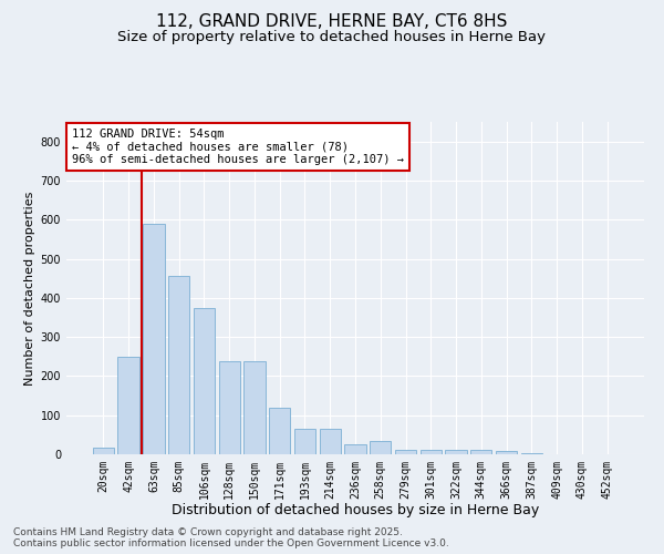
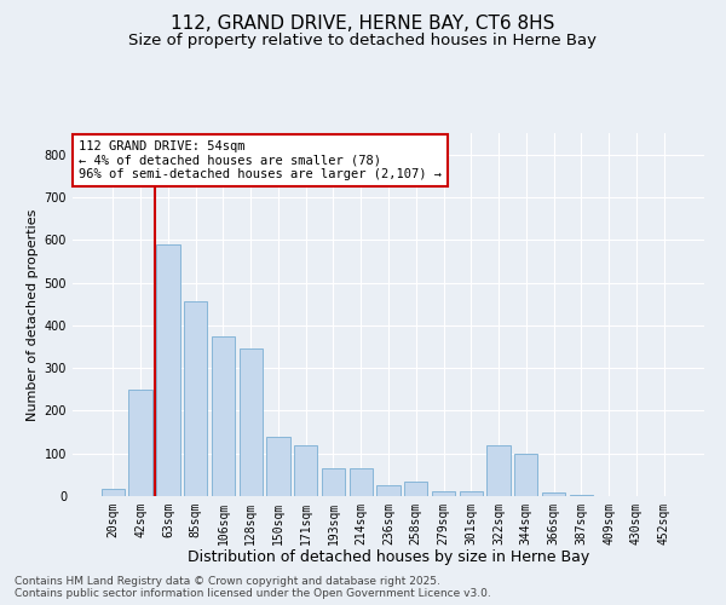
128sqm: 238 -> 345
150sqm: 238 -> 140
322sqm: 10 -> 120
344sqm: 10 -> 100
